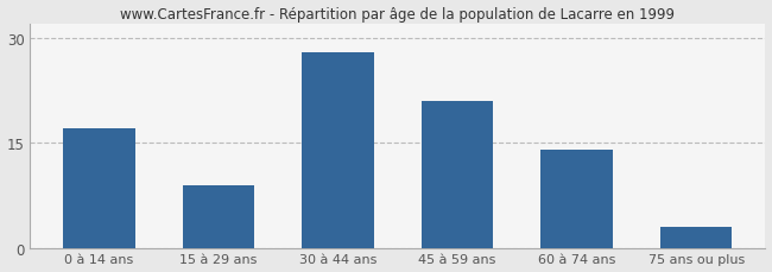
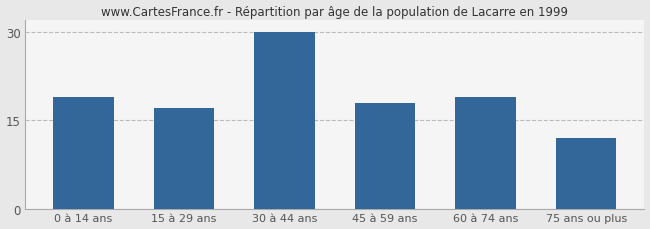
0 à 14 ans: 17 -> 19
15 à 29 ans: 9 -> 17
30 à 44 ans: 28 -> 30
45 à 59 ans: 21 -> 18
60 à 74 ans: 14 -> 19
75 ans ou plus: 3 -> 12
